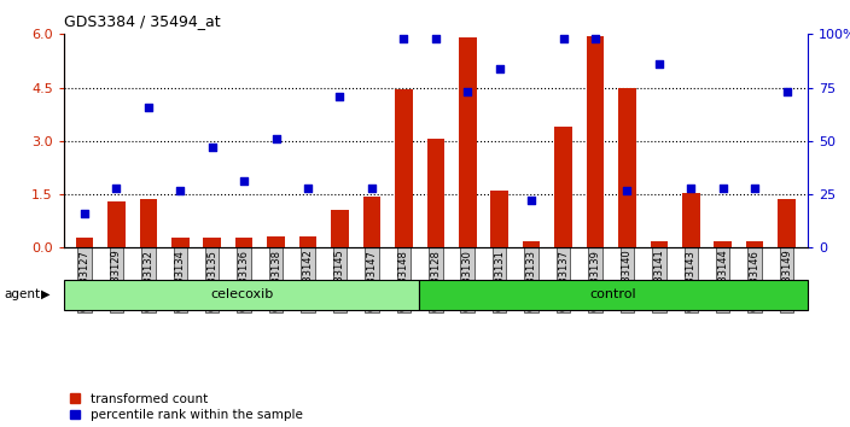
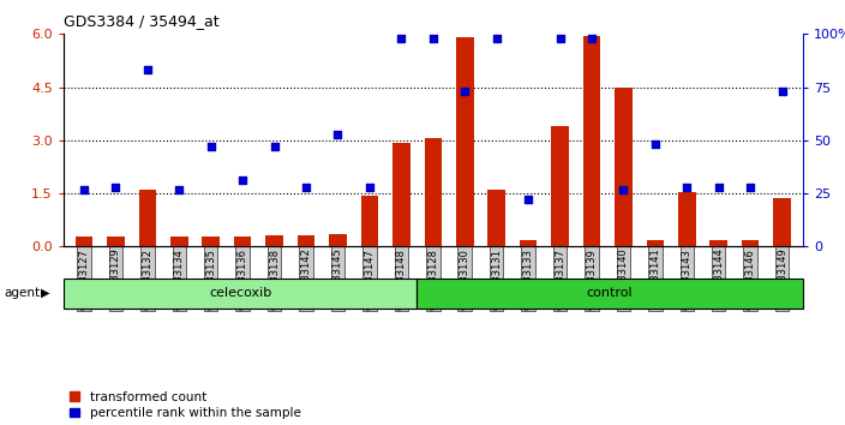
percentile rank within the sample/GSM283127: 16 -> 27
transformed count/GSM283129: 1.30 -> 0.28
transformed count/GSM283132: 1.35 -> 1.62
percentile rank within the sample/GSM283132: 66 -> 83
percentile rank within the sample/GSM283138: 51 -> 47
transformed count/GSM283145: 1.05 -> 0.35
percentile rank within the sample/GSM283145: 71 -> 53
transformed count/GSM283148: 4.45 -> 2.93
percentile rank within the sample/GSM283131: 84 -> 98
percentile rank within the sample/GSM283141: 86 -> 48
